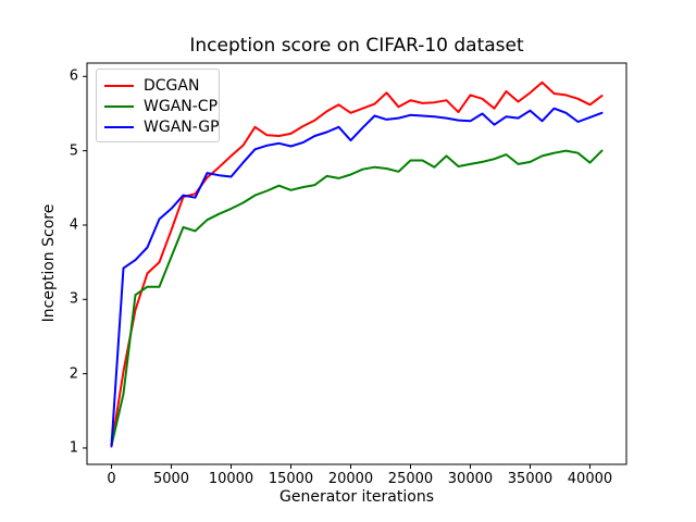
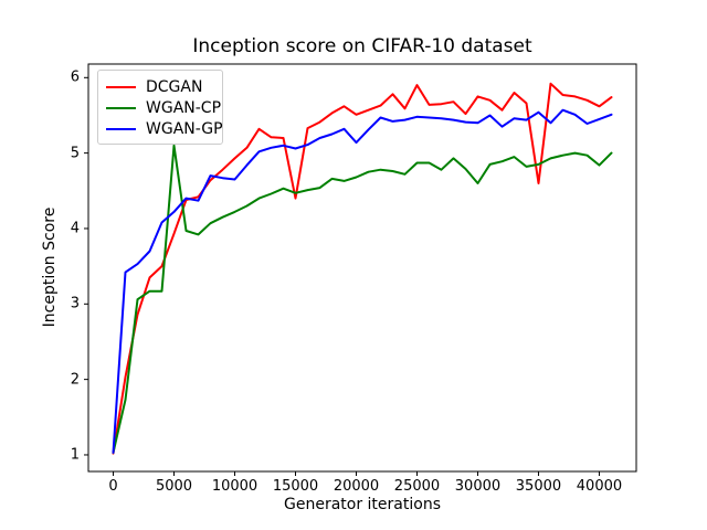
WGAN-CP/5000: 3.6 -> 5.1
DCGAN/15000: 5.2 -> 4.4
DCGAN/25000: 5.7 -> 5.9
WGAN-CP/30000: 4.8 -> 4.6
DCGAN/35000: 5.8 -> 4.6
